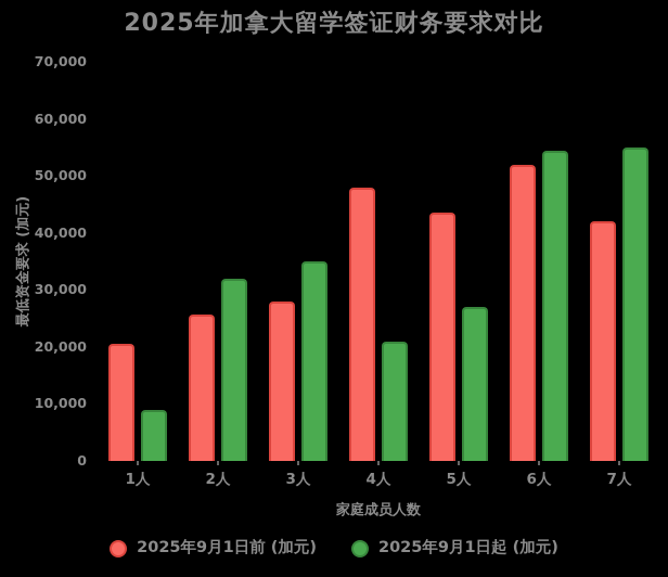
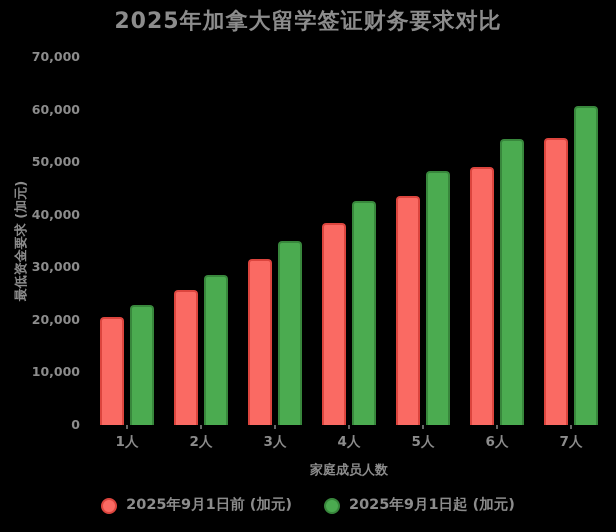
2025年9月1日起 (加元)/1人: 9000 -> 23000
2025年9月1日起 (加元)/2人: 32000 -> 29000
2025年9月1日前 (加元)/3人: 28000 -> 32000
2025年9月1日前 (加元)/4人: 48000 -> 38000
2025年9月1日起 (加元)/4人: 21000 -> 43000
2025年9月1日起 (加元)/5人: 27000 -> 48000
2025年9月1日前 (加元)/6人: 52000 -> 49000
2025年9月1日前 (加元)/7人: 42000 -> 55000
2025年9月1日起 (加元)/7人: 55000 -> 61000
